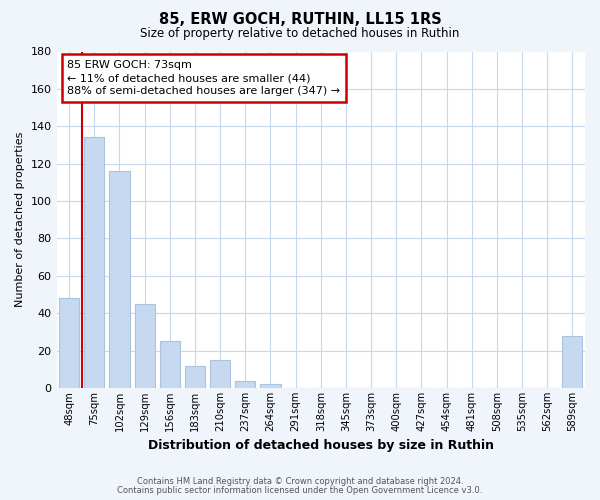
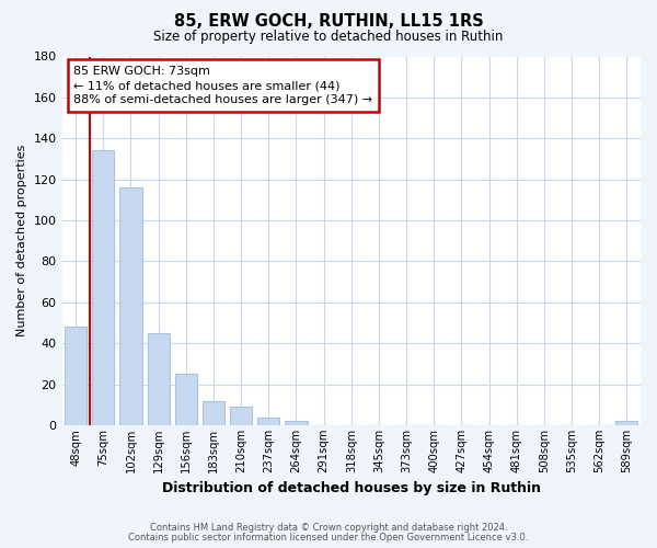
210sqm: 15 -> 9
589sqm: 28 -> 2
